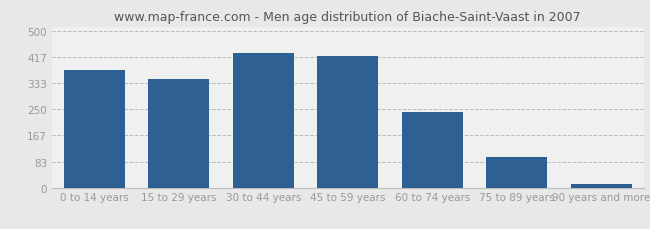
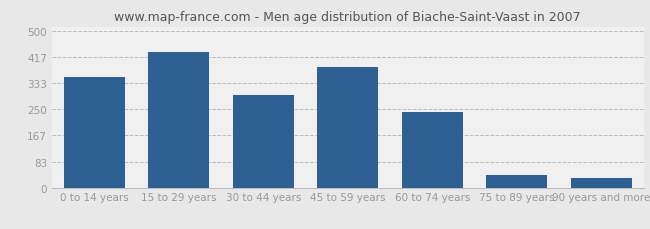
0 to 14 years: 375 -> 355
15 to 29 years: 348 -> 435
30 to 44 years: 430 -> 295
45 to 59 years: 422 -> 385
75 to 89 years: 97 -> 40
90 years and more: 10 -> 30
